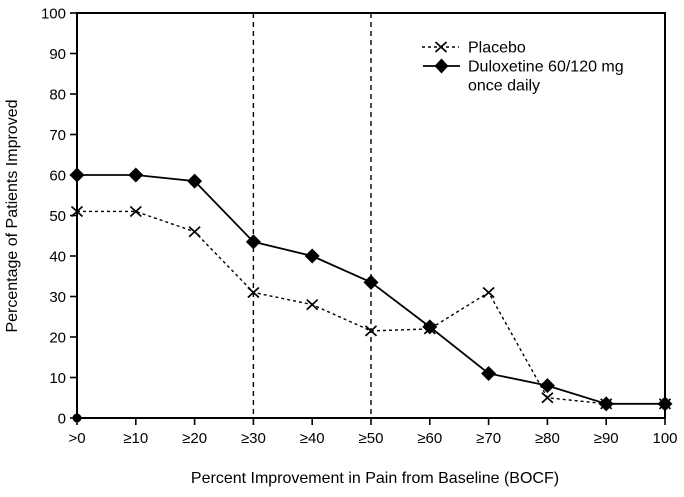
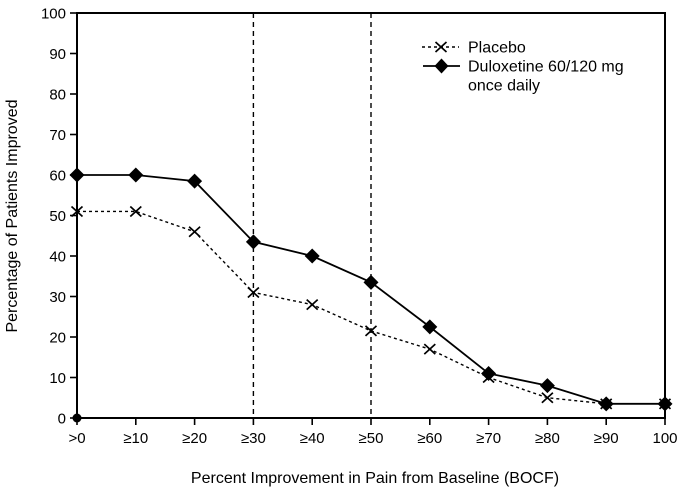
Placebo/≥60: 22 -> 17
Placebo/≥70: 31 -> 10
